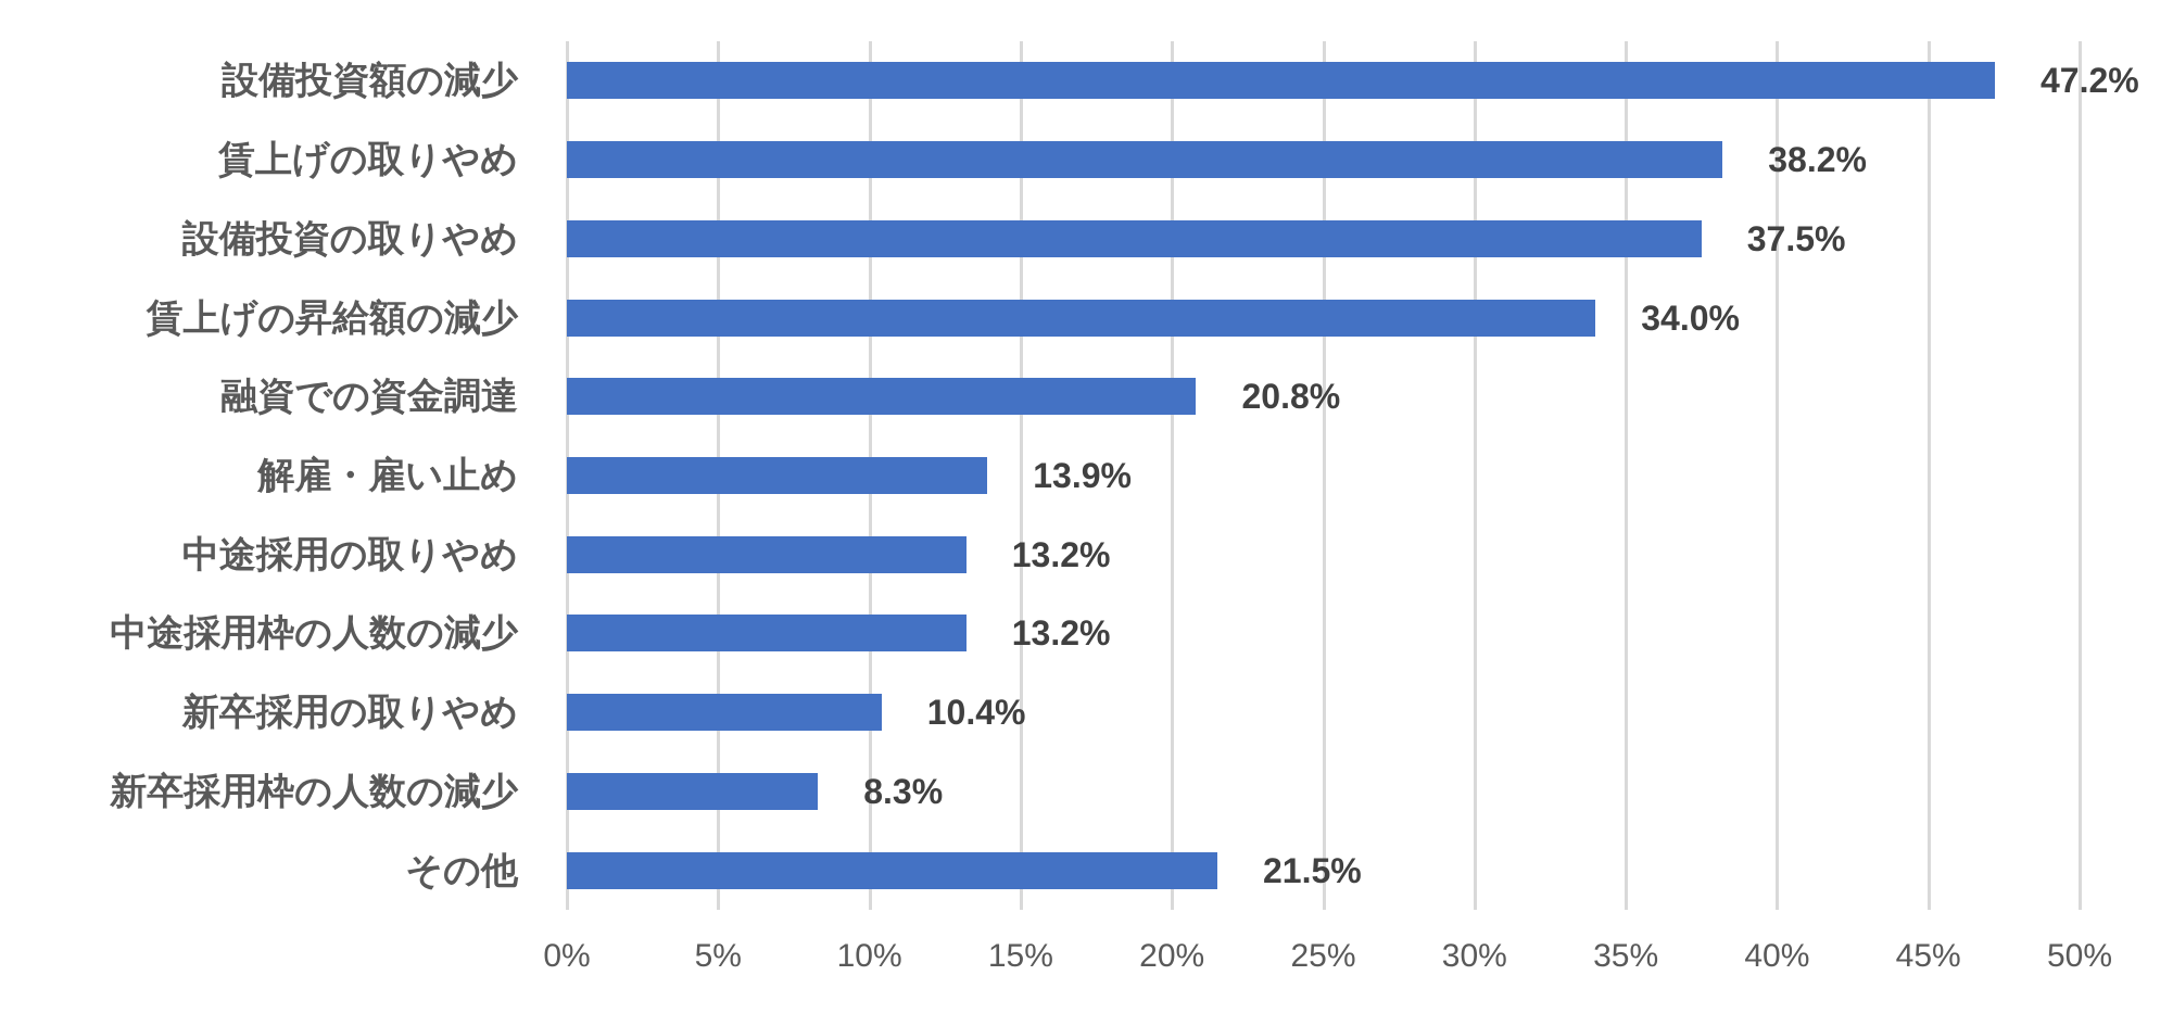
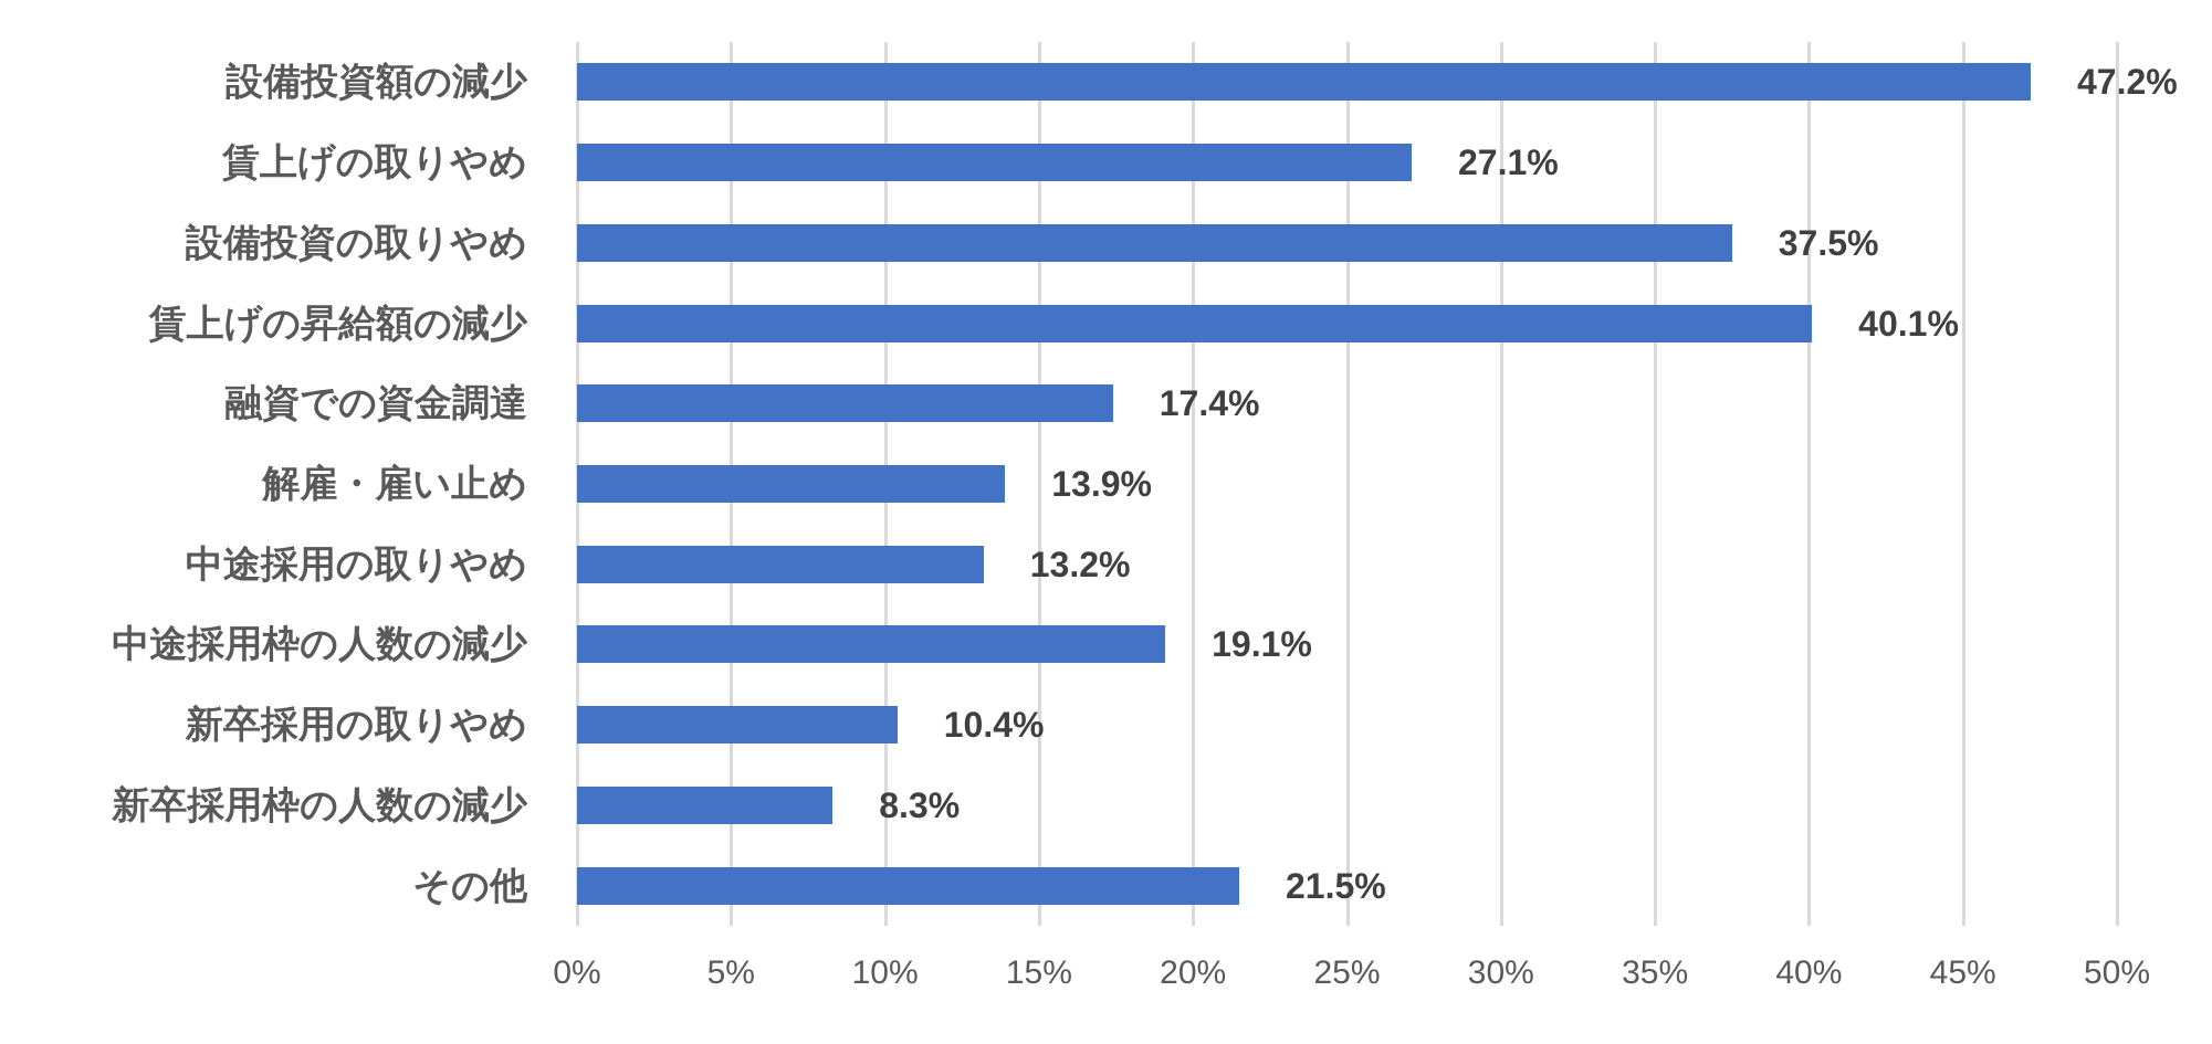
賃上げの取りやめ: 38.2% -> 27.1%
賃上げの昇給額の減少: 34.0% -> 40.1%
融資での資金調達: 20.8% -> 17.4%
中途採用枠の人数の減少: 13.2% -> 19.1%
